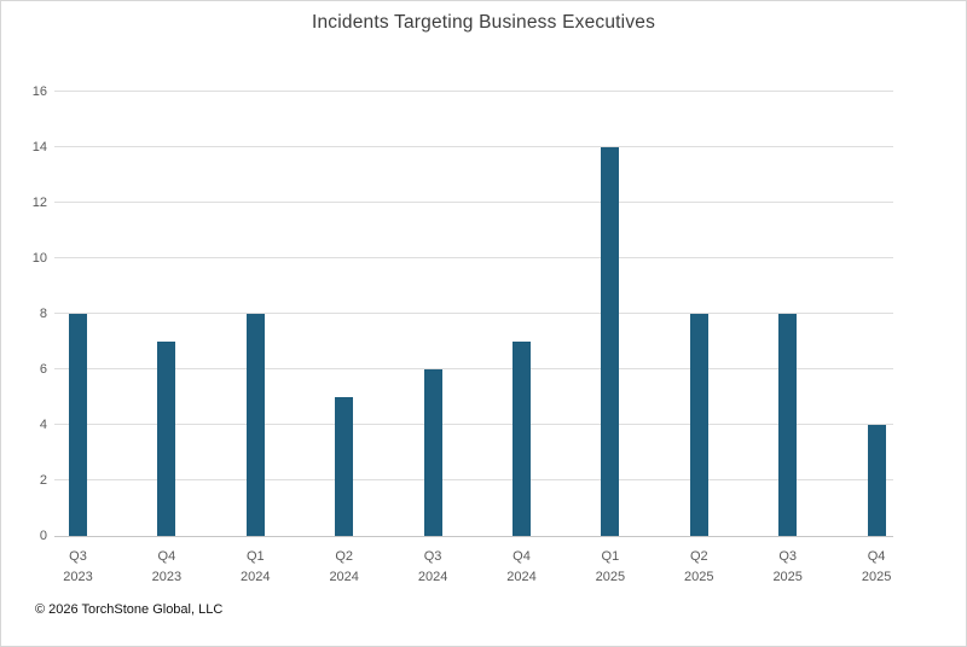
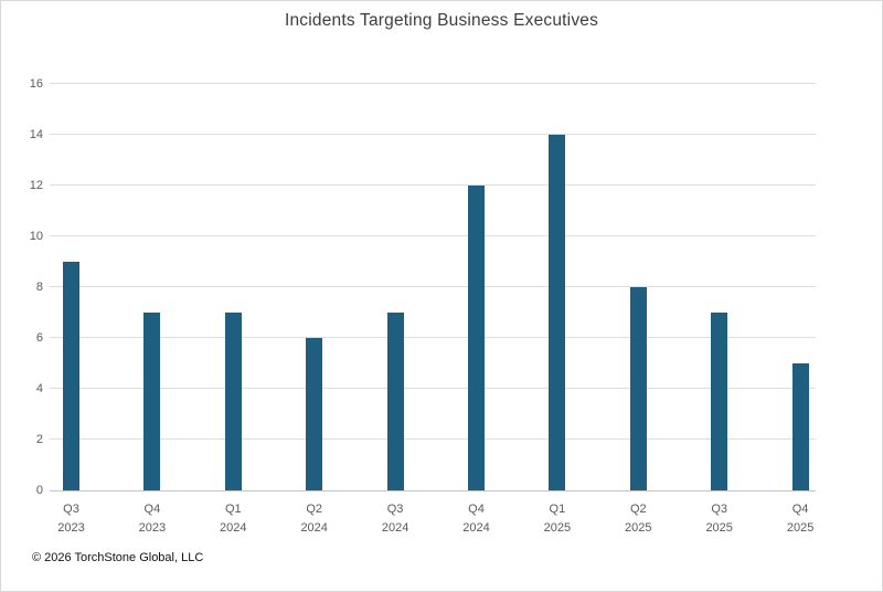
Q3 2023: 8 -> 9
Q1 2024: 8 -> 7
Q2 2024: 5 -> 6
Q3 2024: 6 -> 7
Q4 2024: 7 -> 12
Q3 2025: 8 -> 7
Q4 2025: 4 -> 5
